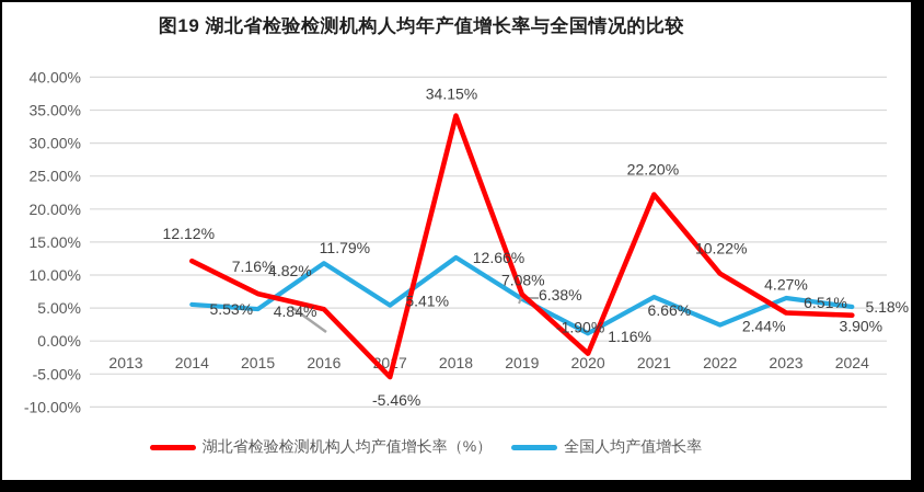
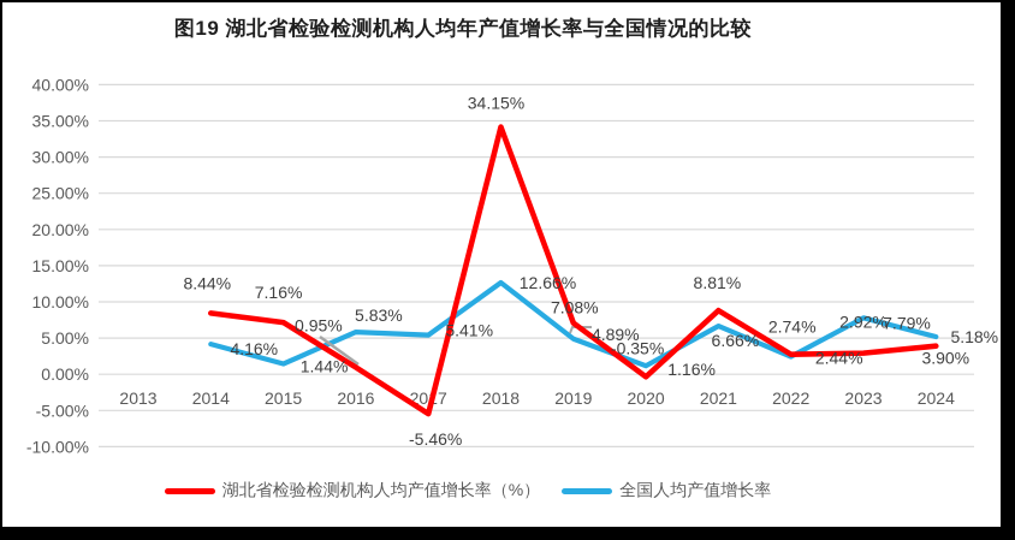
湖北省检验检测机构人均产值增长率（%）/2014: 12.12% -> 8.44%
全国人均产值增长率/2014: 5.53% -> 4.16%
全国人均产值增长率/2015: 4.84% -> 1.44%
湖北省检验检测机构人均产值增长率（%）/2016: 4.82% -> 0.95%
全国人均产值增长率/2016: 11.79% -> 5.83%
全国人均产值增长率/2019: 6.38% -> 4.89%
湖北省检验检测机构人均产值增长率（%）/2020: -1.90% -> -0.35%
湖北省检验检测机构人均产值增长率（%）/2021: 22.20% -> 8.81%
湖北省检验检测机构人均产值增长率（%）/2022: 10.22% -> 2.74%
湖北省检验检测机构人均产值增长率（%）/2023: 4.27% -> 2.92%
全国人均产值增长率/2023: 6.51% -> 7.79%
